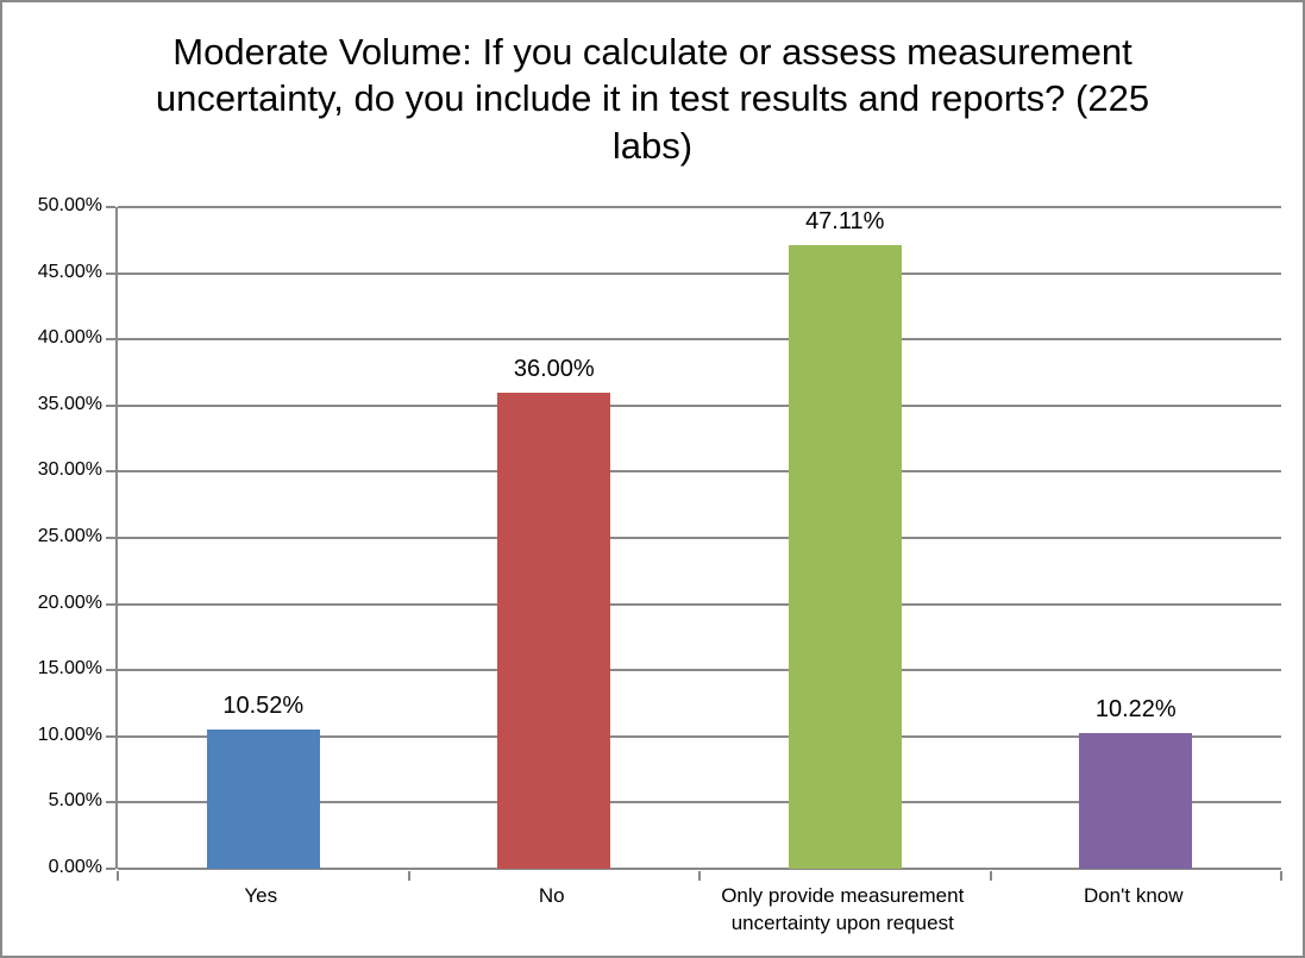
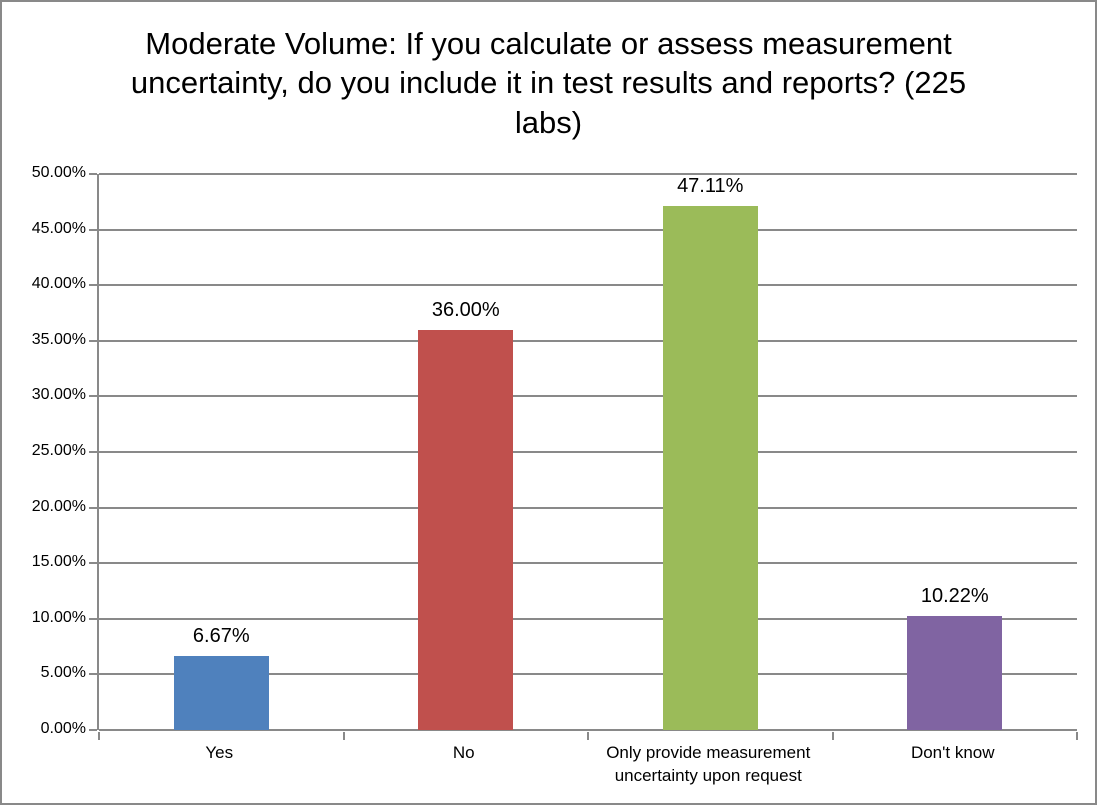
Yes: 10.52% -> 6.67%
